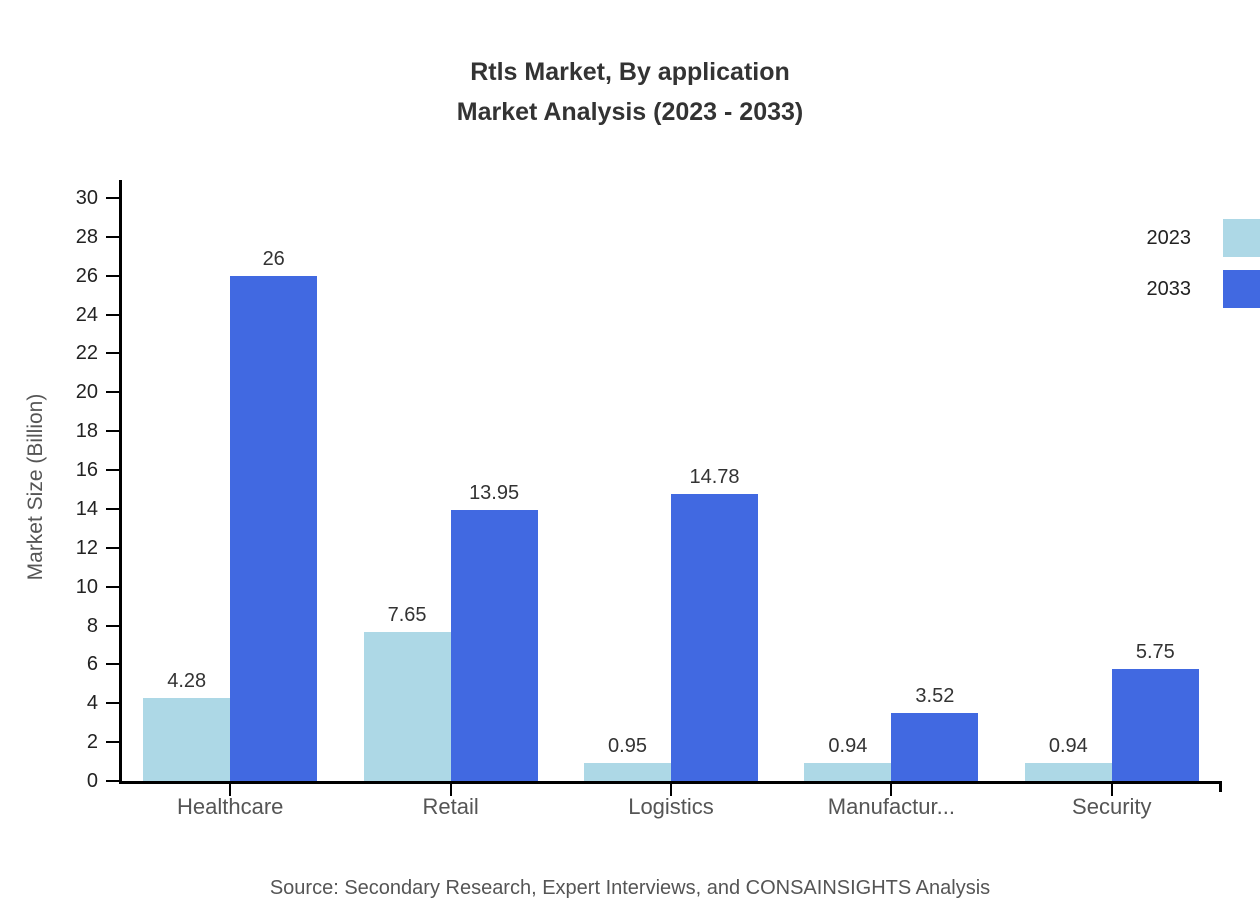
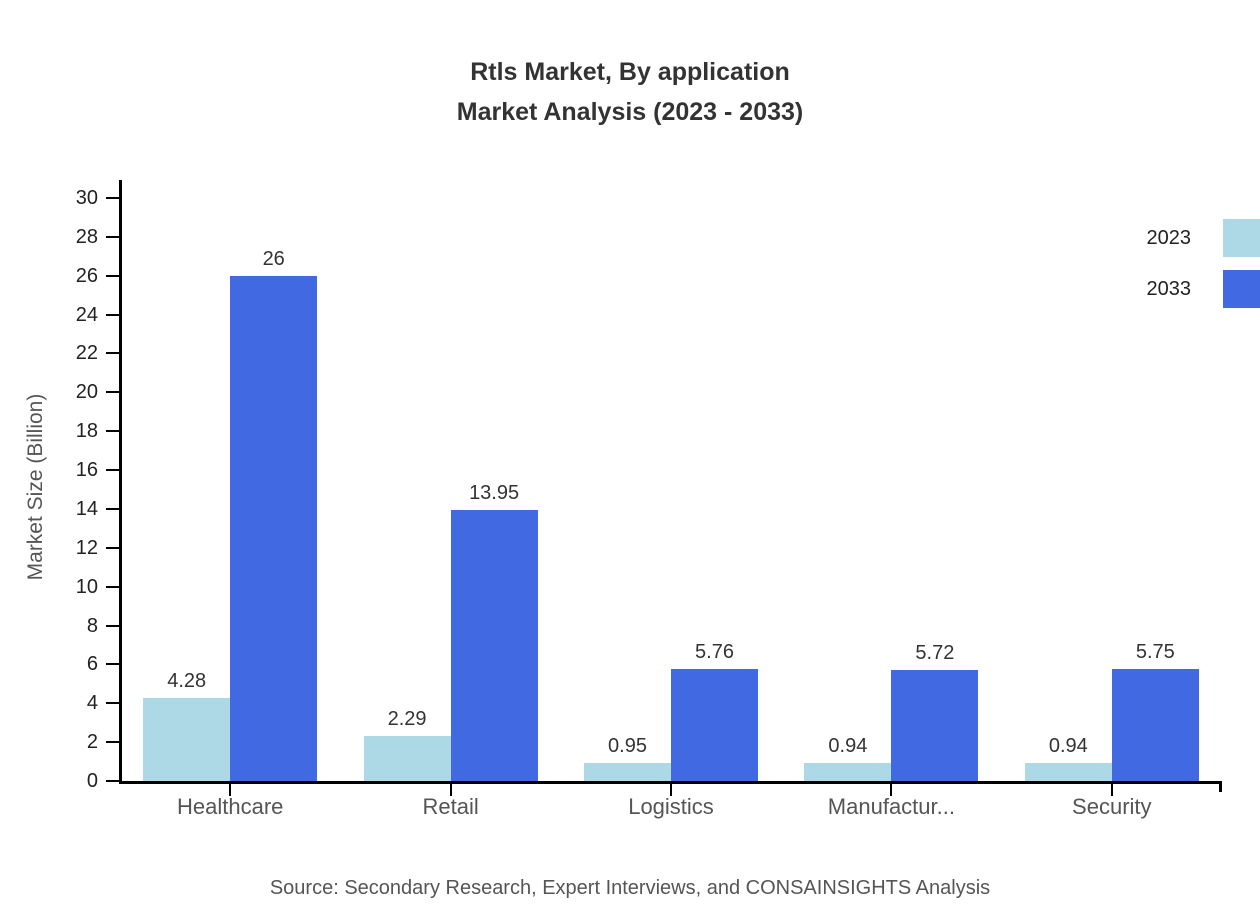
2023/Retail: 7.65 -> 2.29
2033/Logistics: 14.78 -> 5.76
2033/Manufactur...: 3.52 -> 5.72
